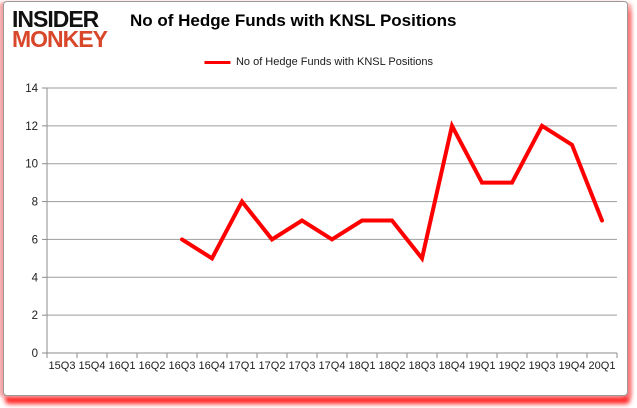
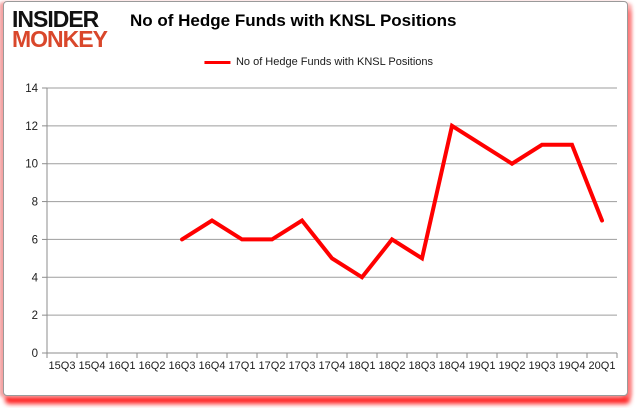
16Q4: 5 -> 7
17Q1: 8 -> 6
17Q4: 6 -> 5
18Q1: 7 -> 4
18Q2: 7 -> 6
19Q1: 9 -> 11
19Q2: 9 -> 10
19Q3: 12 -> 11
